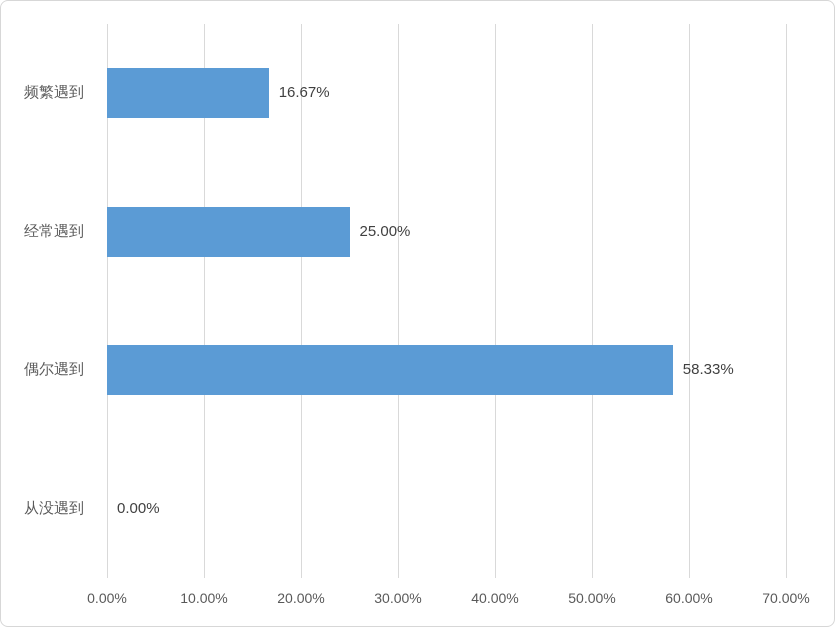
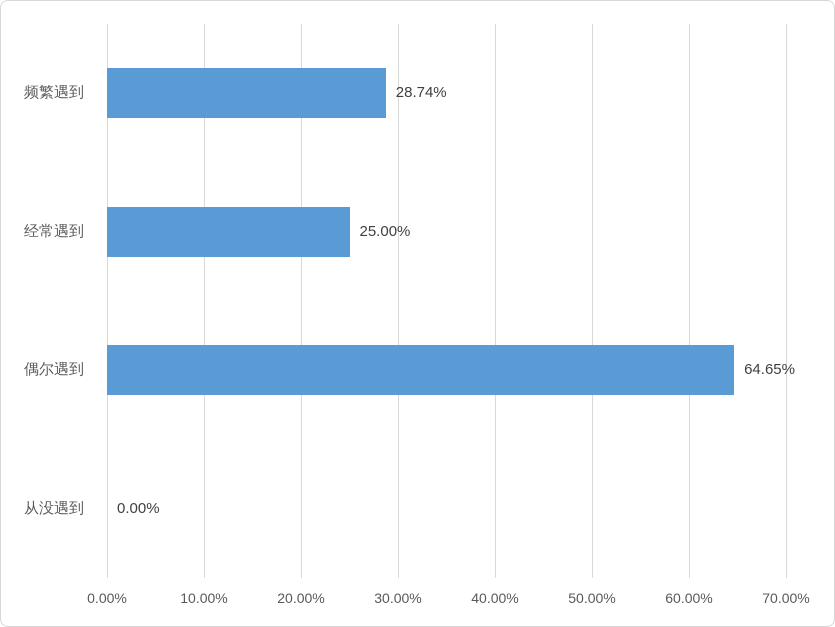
频繁遇到: 16.67% -> 28.74%
偶尔遇到: 58.33% -> 64.65%
